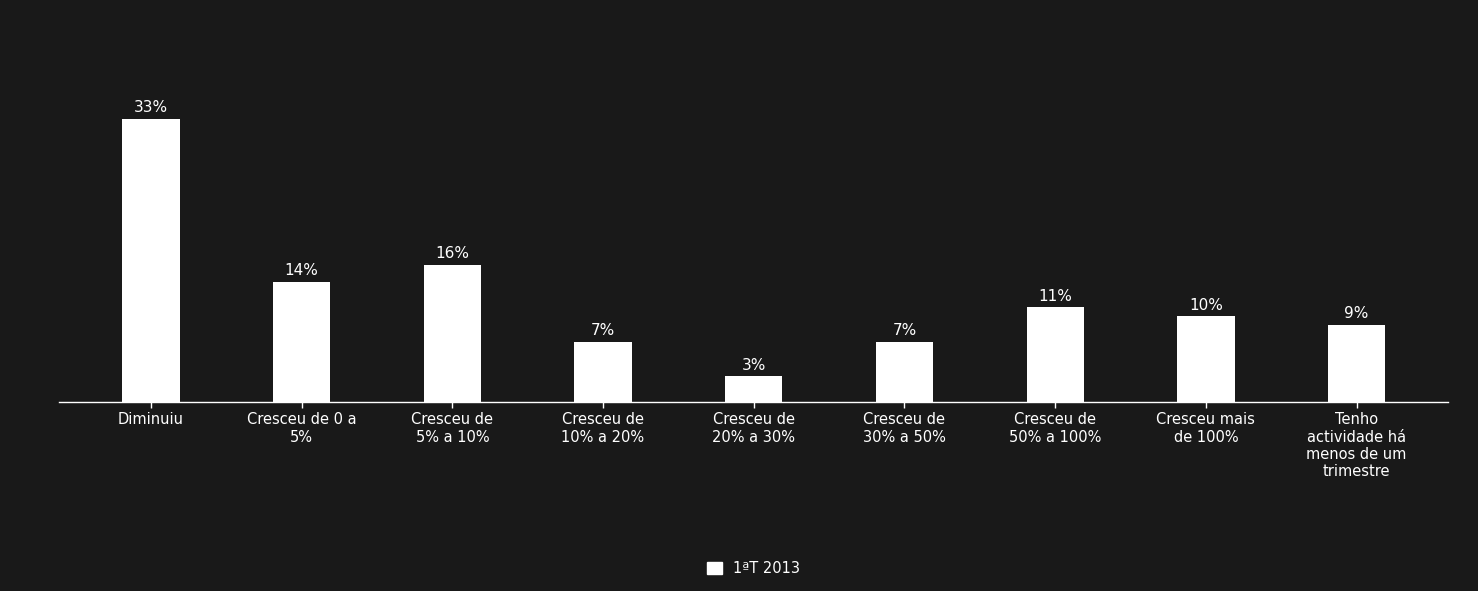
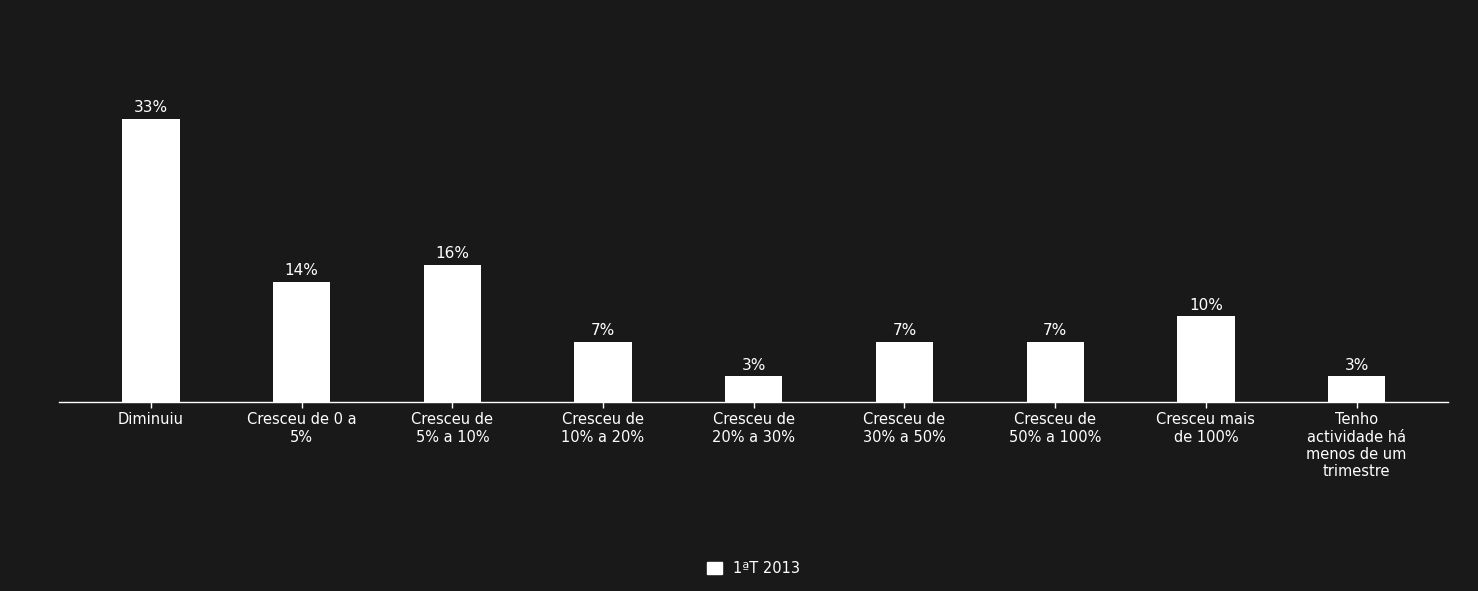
Cresceu de 50% a 100%: 11% -> 7%
Tenho actividade há menos de um trimestre: 9% -> 3%
